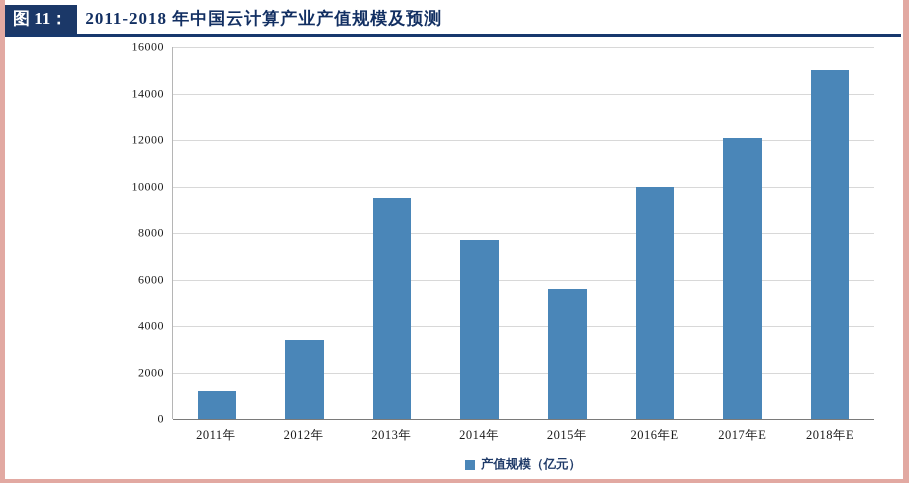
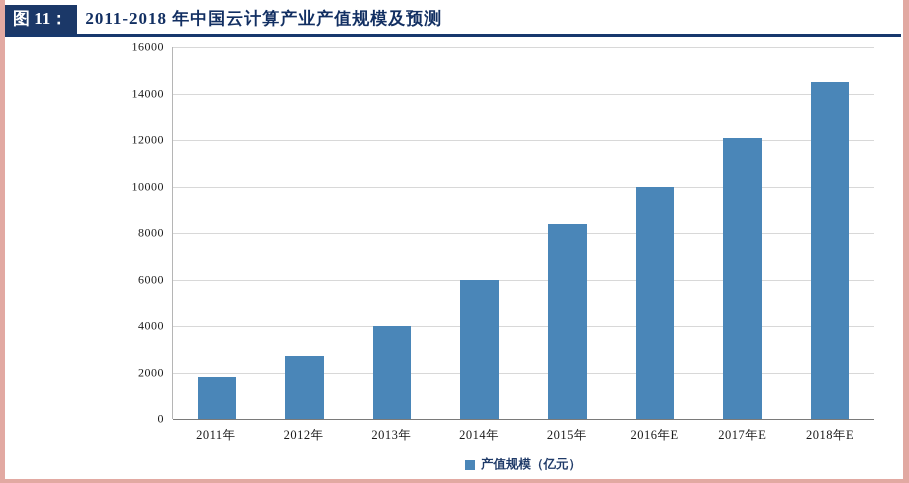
2011年: 1200 -> 1800
2012年: 3400 -> 2700
2013年: 9500 -> 4000
2014年: 7700 -> 6000
2015年: 5600 -> 8400
2018年E: 15000 -> 14500
